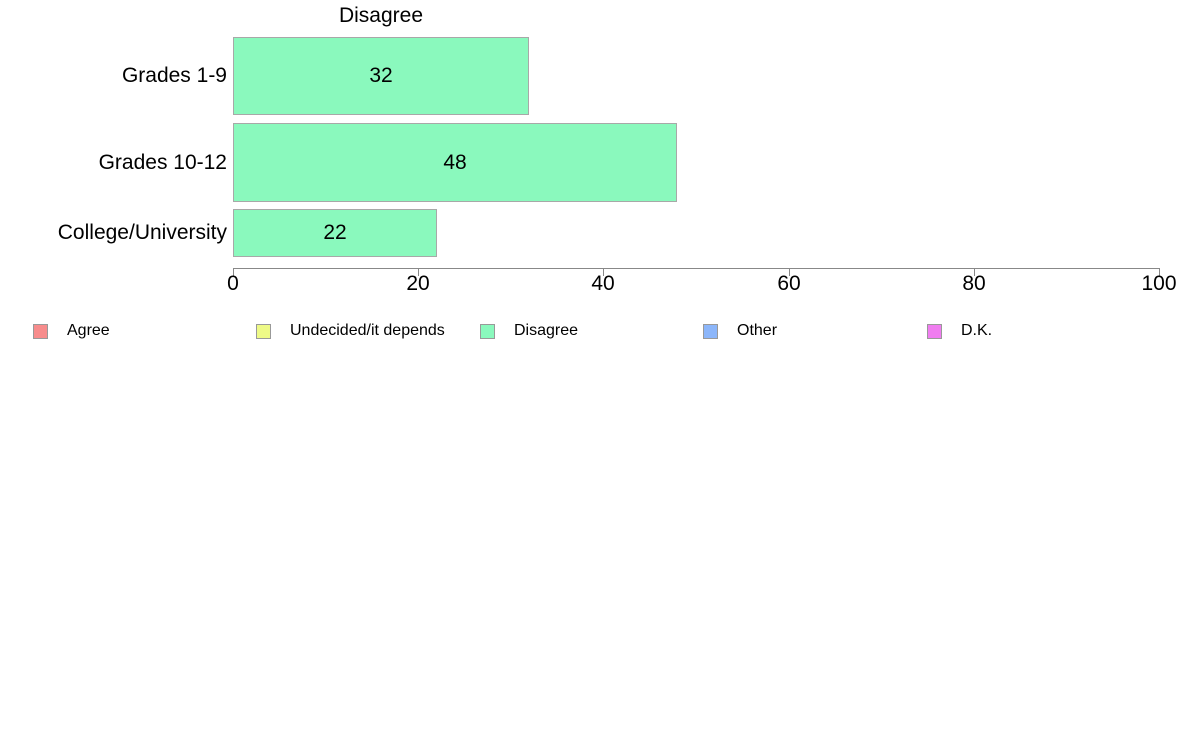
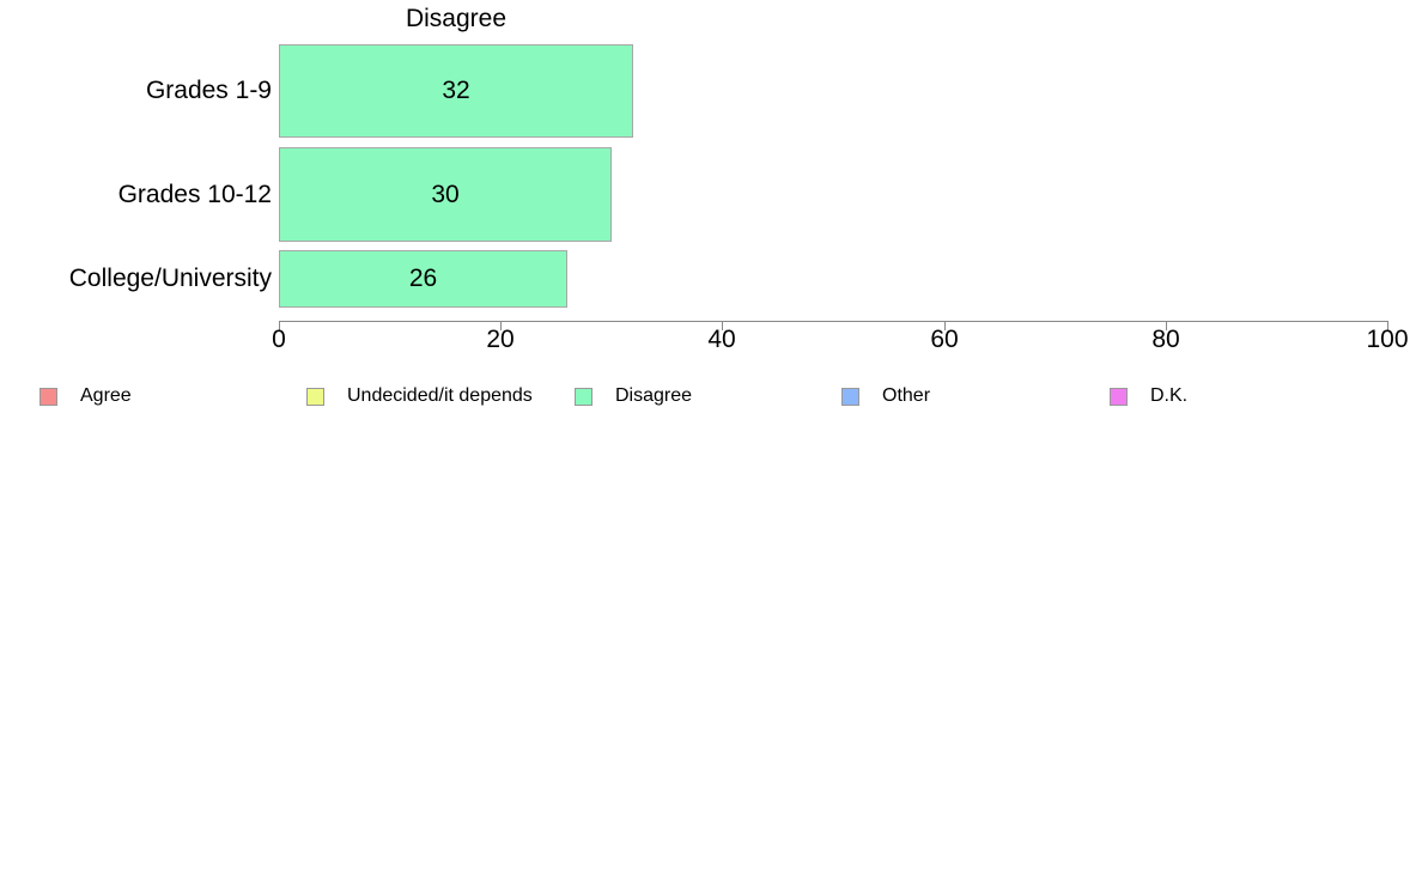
Grades 10-12: 48 -> 30
College/University: 22 -> 26
